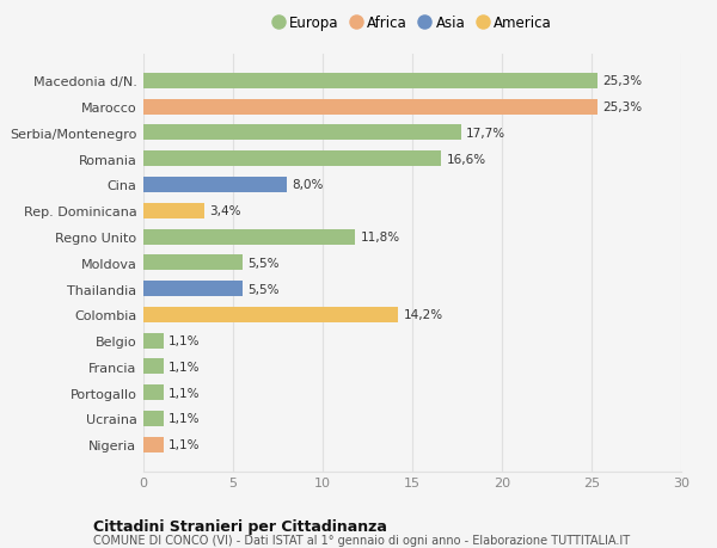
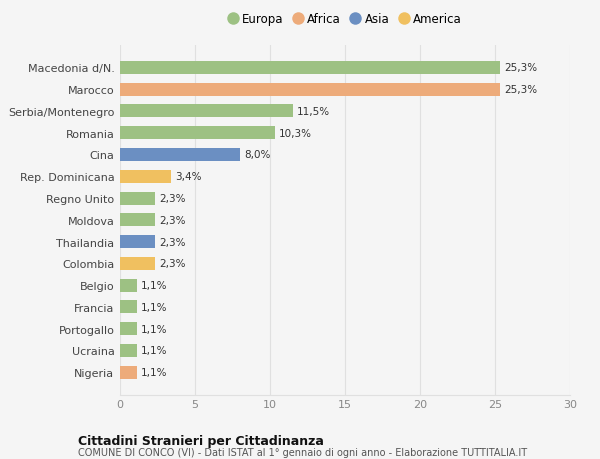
Serbia/Montenegro: 17,7% -> 11,5%
Romania: 16,6% -> 10,3%
Regno Unito: 11,8% -> 2,3%
Moldova: 5,5% -> 2,3%
Thailandia: 5,5% -> 2,3%
Colombia: 14,2% -> 2,3%
